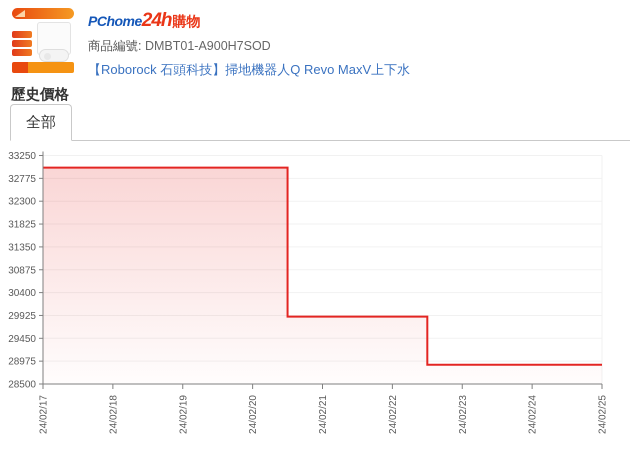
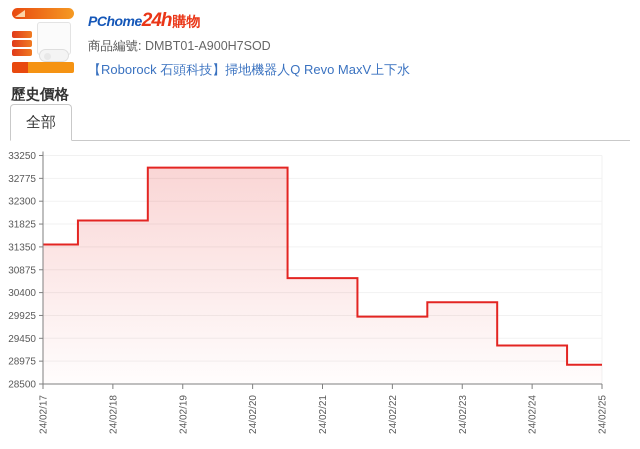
24/02/17: 33000 -> 31400
24/02/18: 33000 -> 31900
24/02/21: 29900 -> 30700
24/02/23: 28900 -> 30200
24/02/24: 28900 -> 29300
